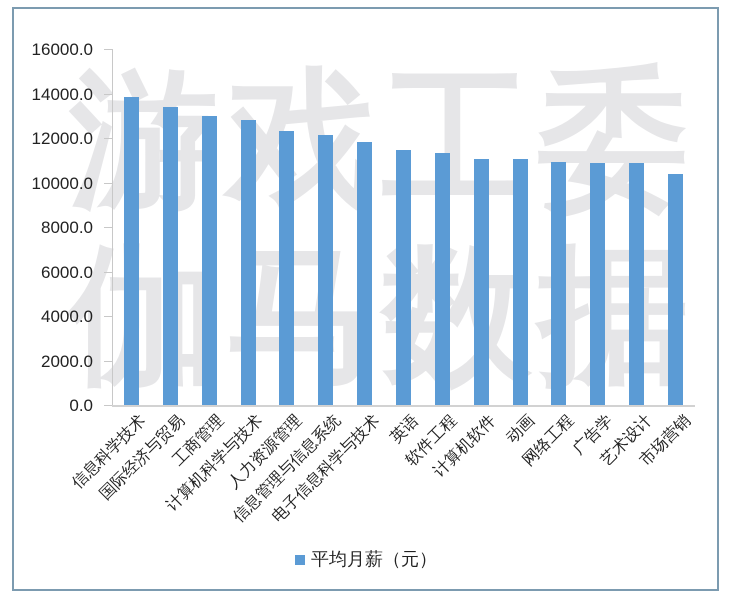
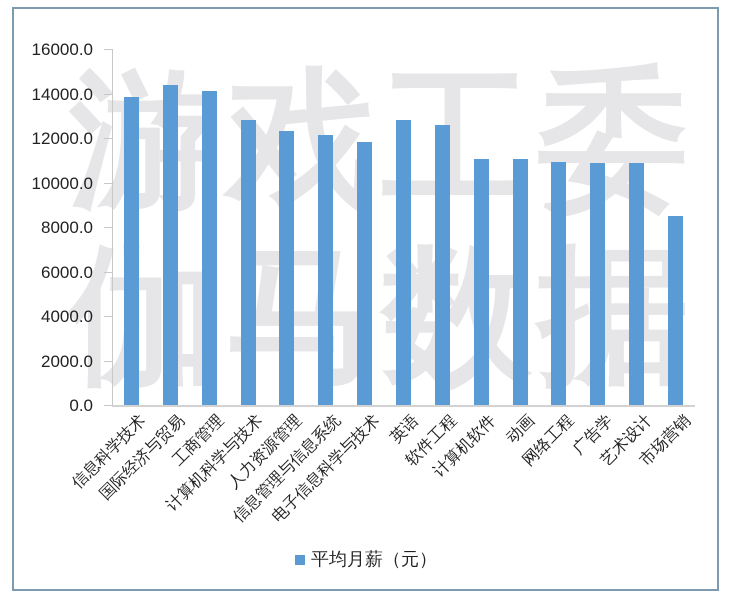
国际经济与贸易: 13400 -> 14400
工商管理: 13000 -> 14100
英语: 11500 -> 12800
软件工程: 11300 -> 12600
市场营销: 10400 -> 8500
